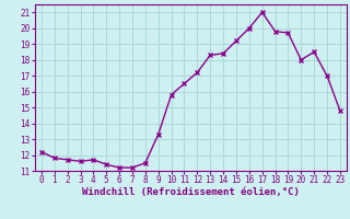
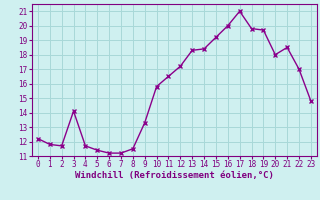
3: 11.6 -> 14.1
